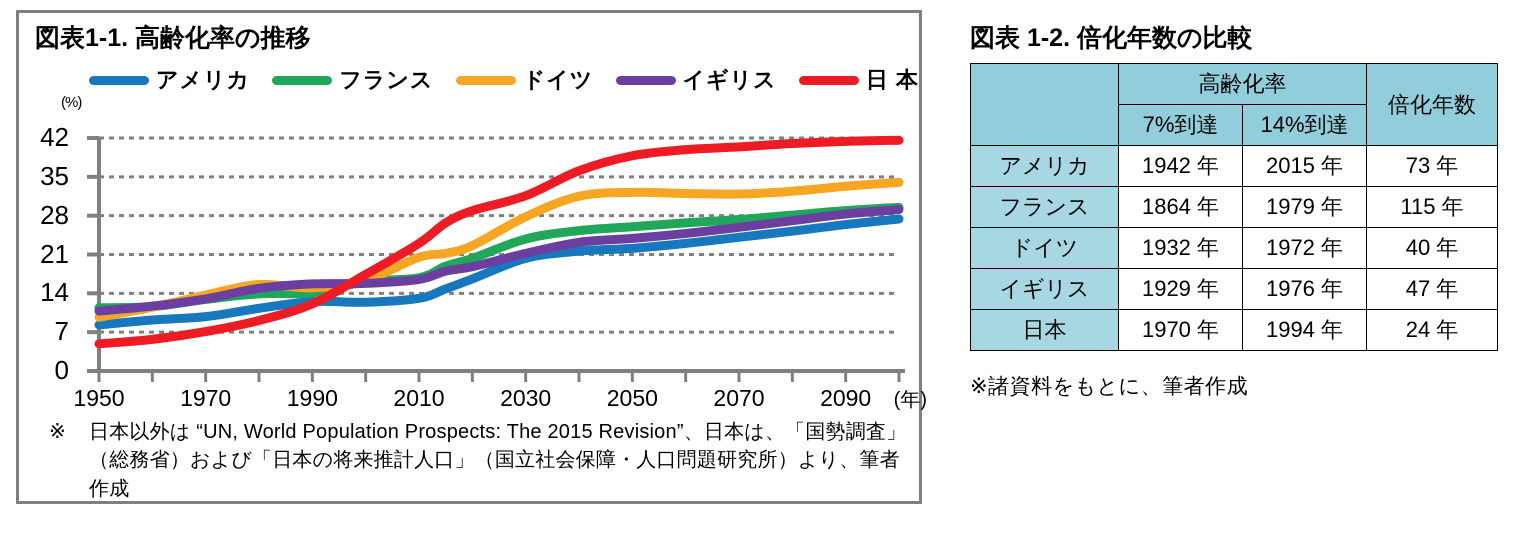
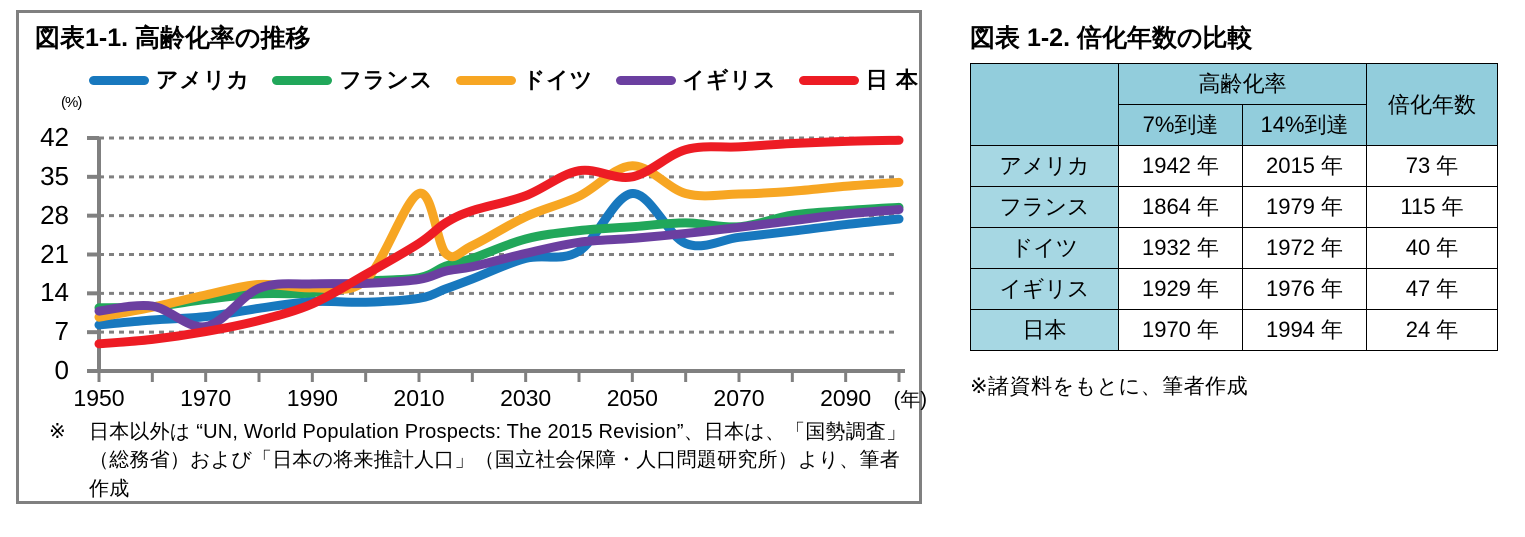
イギリス/1970: 13 -> 8
ドイツ/2010: 20 -> 32
アメリカ/2050: 22 -> 32
ドイツ/2050: 32 -> 37
日本/2050: 39 -> 35
フランス/2070: 27 -> 26
